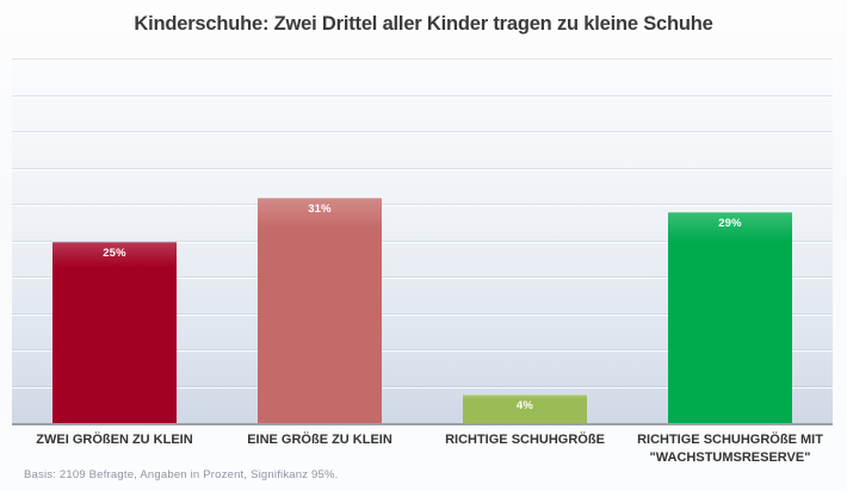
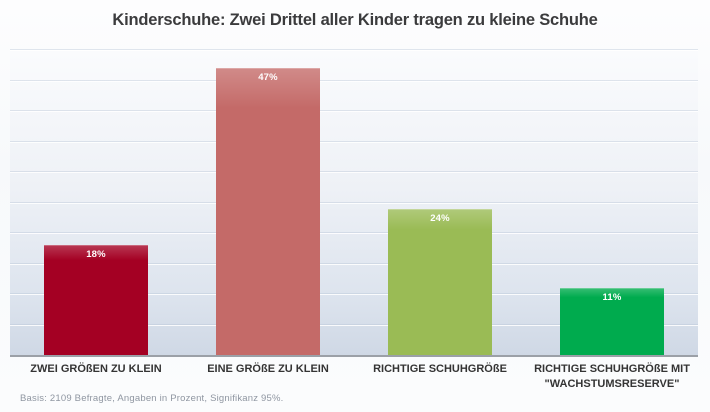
ZWEI GRÖßEN ZU KLEIN: 25% -> 18%
EINE GRÖßE ZU KLEIN: 31% -> 47%
RICHTIGE SCHUHGRÖßE: 4% -> 24%
RICHTIGE SCHUHGRÖßE MIT "WACHSTUMSRESERVE": 29% -> 11%
